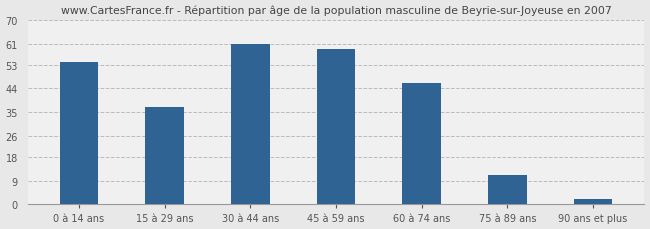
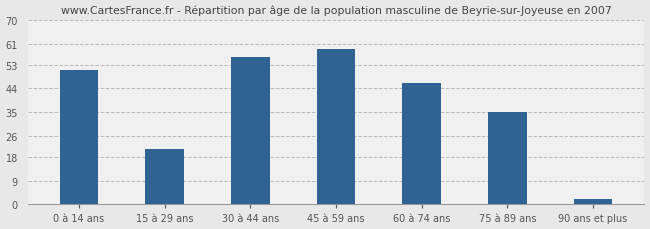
0 à 14 ans: 54 -> 51
15 à 29 ans: 37 -> 21
30 à 44 ans: 61 -> 56
75 à 89 ans: 11 -> 35
